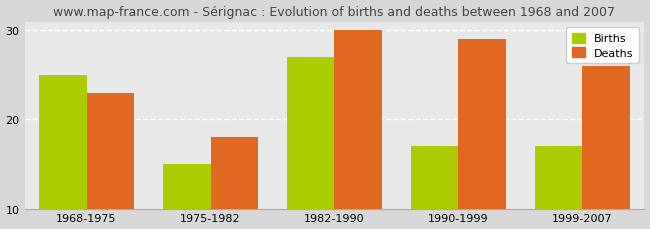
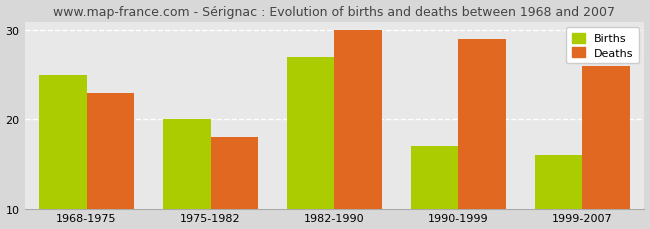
Births/1975-1982: 15 -> 20
Births/1999-2007: 17 -> 16
